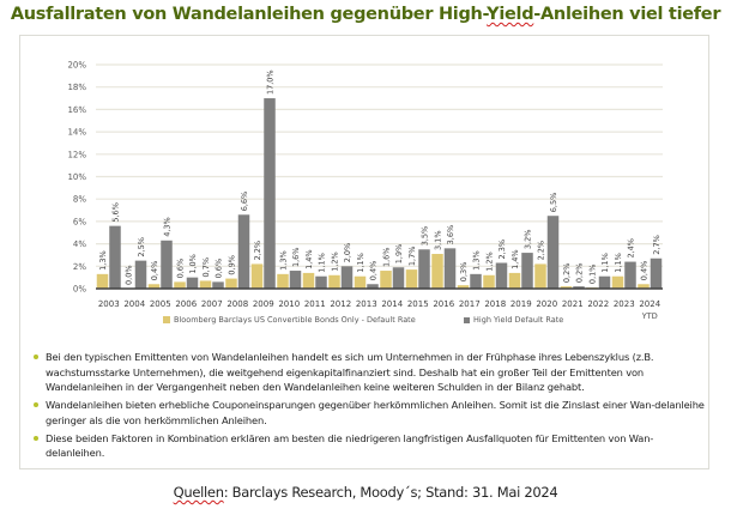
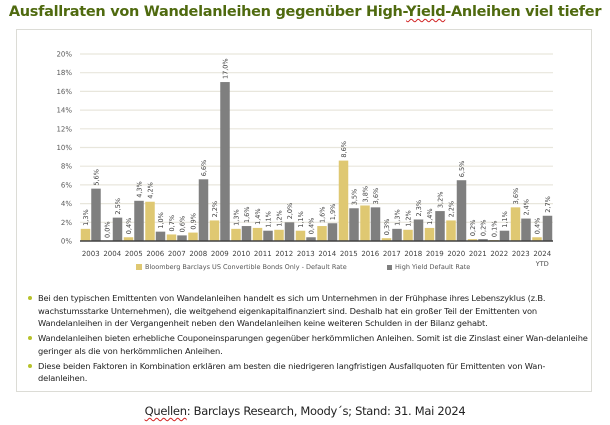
Bloomberg Barclays US Convertible Bonds Only - Default Rate/2006: 0,6% -> 4,2%
Bloomberg Barclays US Convertible Bonds Only - Default Rate/2015: 1,7% -> 8,6%
Bloomberg Barclays US Convertible Bonds Only - Default Rate/2016: 3,1% -> 3,8%
Bloomberg Barclays US Convertible Bonds Only - Default Rate/2023: 1,1% -> 3,6%
